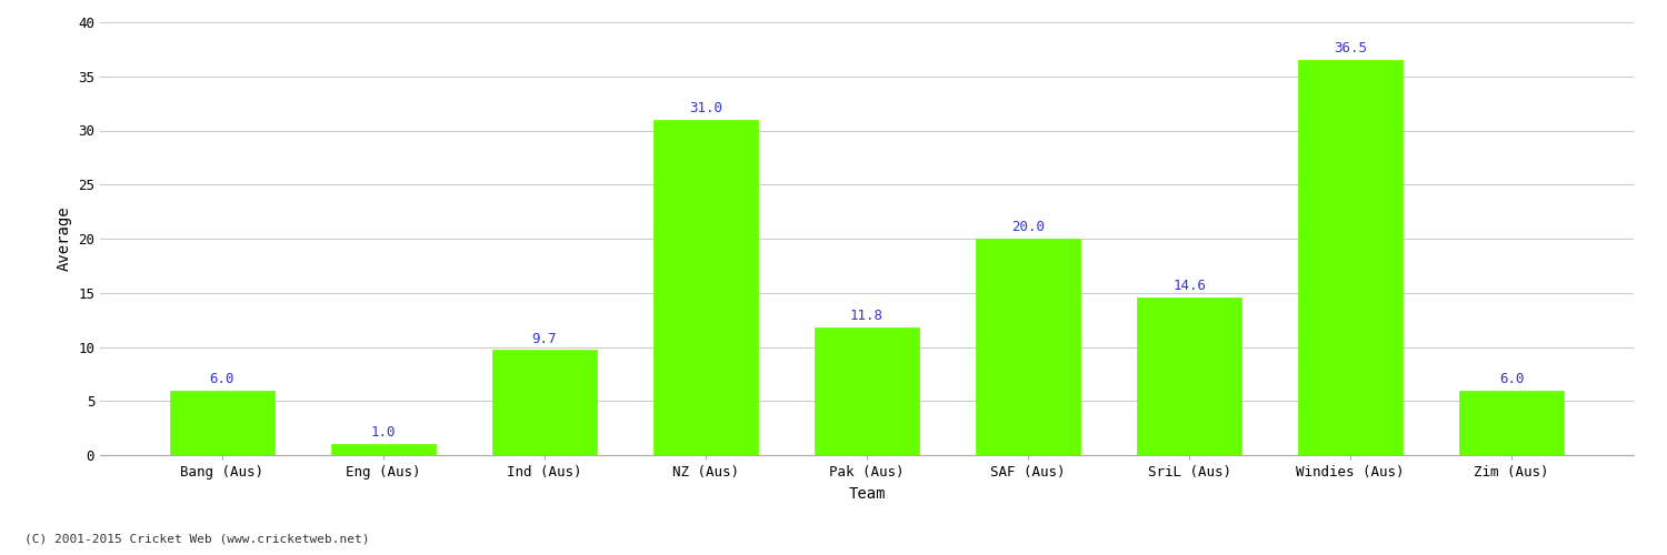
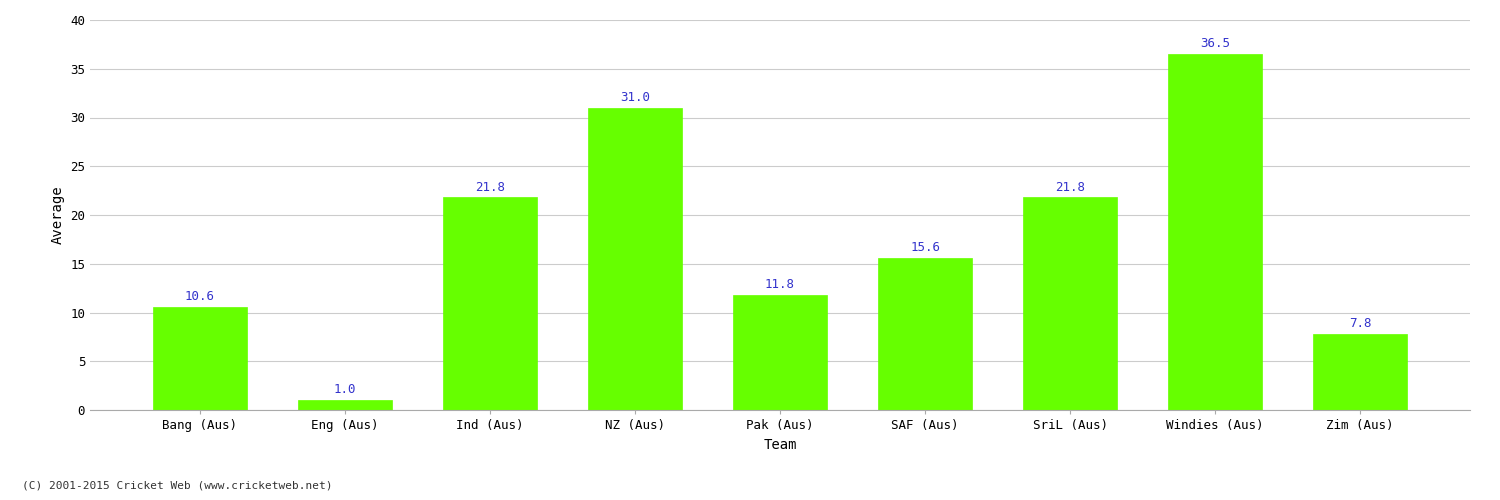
Bang (Aus): 6.0 -> 10.6
Ind (Aus): 9.7 -> 21.8
SAF (Aus): 20.0 -> 15.6
SriL (Aus): 14.6 -> 21.8
Zim (Aus): 6.0 -> 7.8
